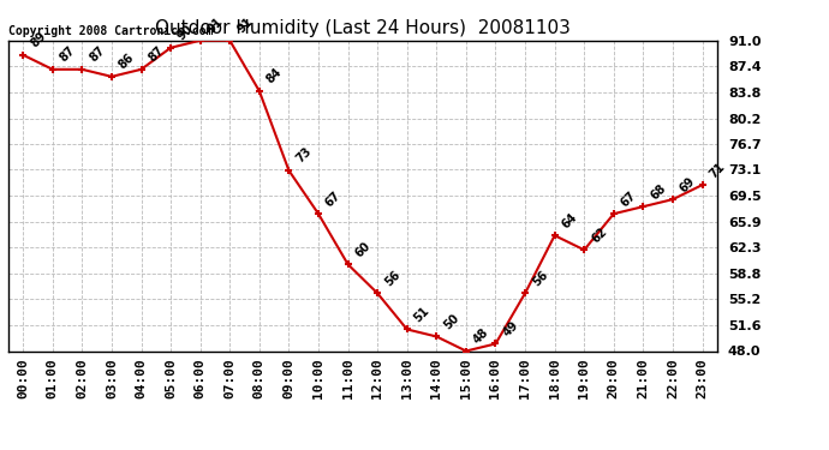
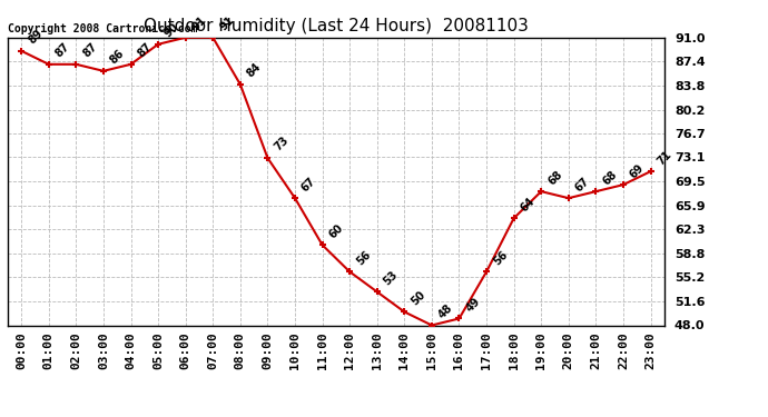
13:00: 51 -> 53
19:00: 62 -> 68
